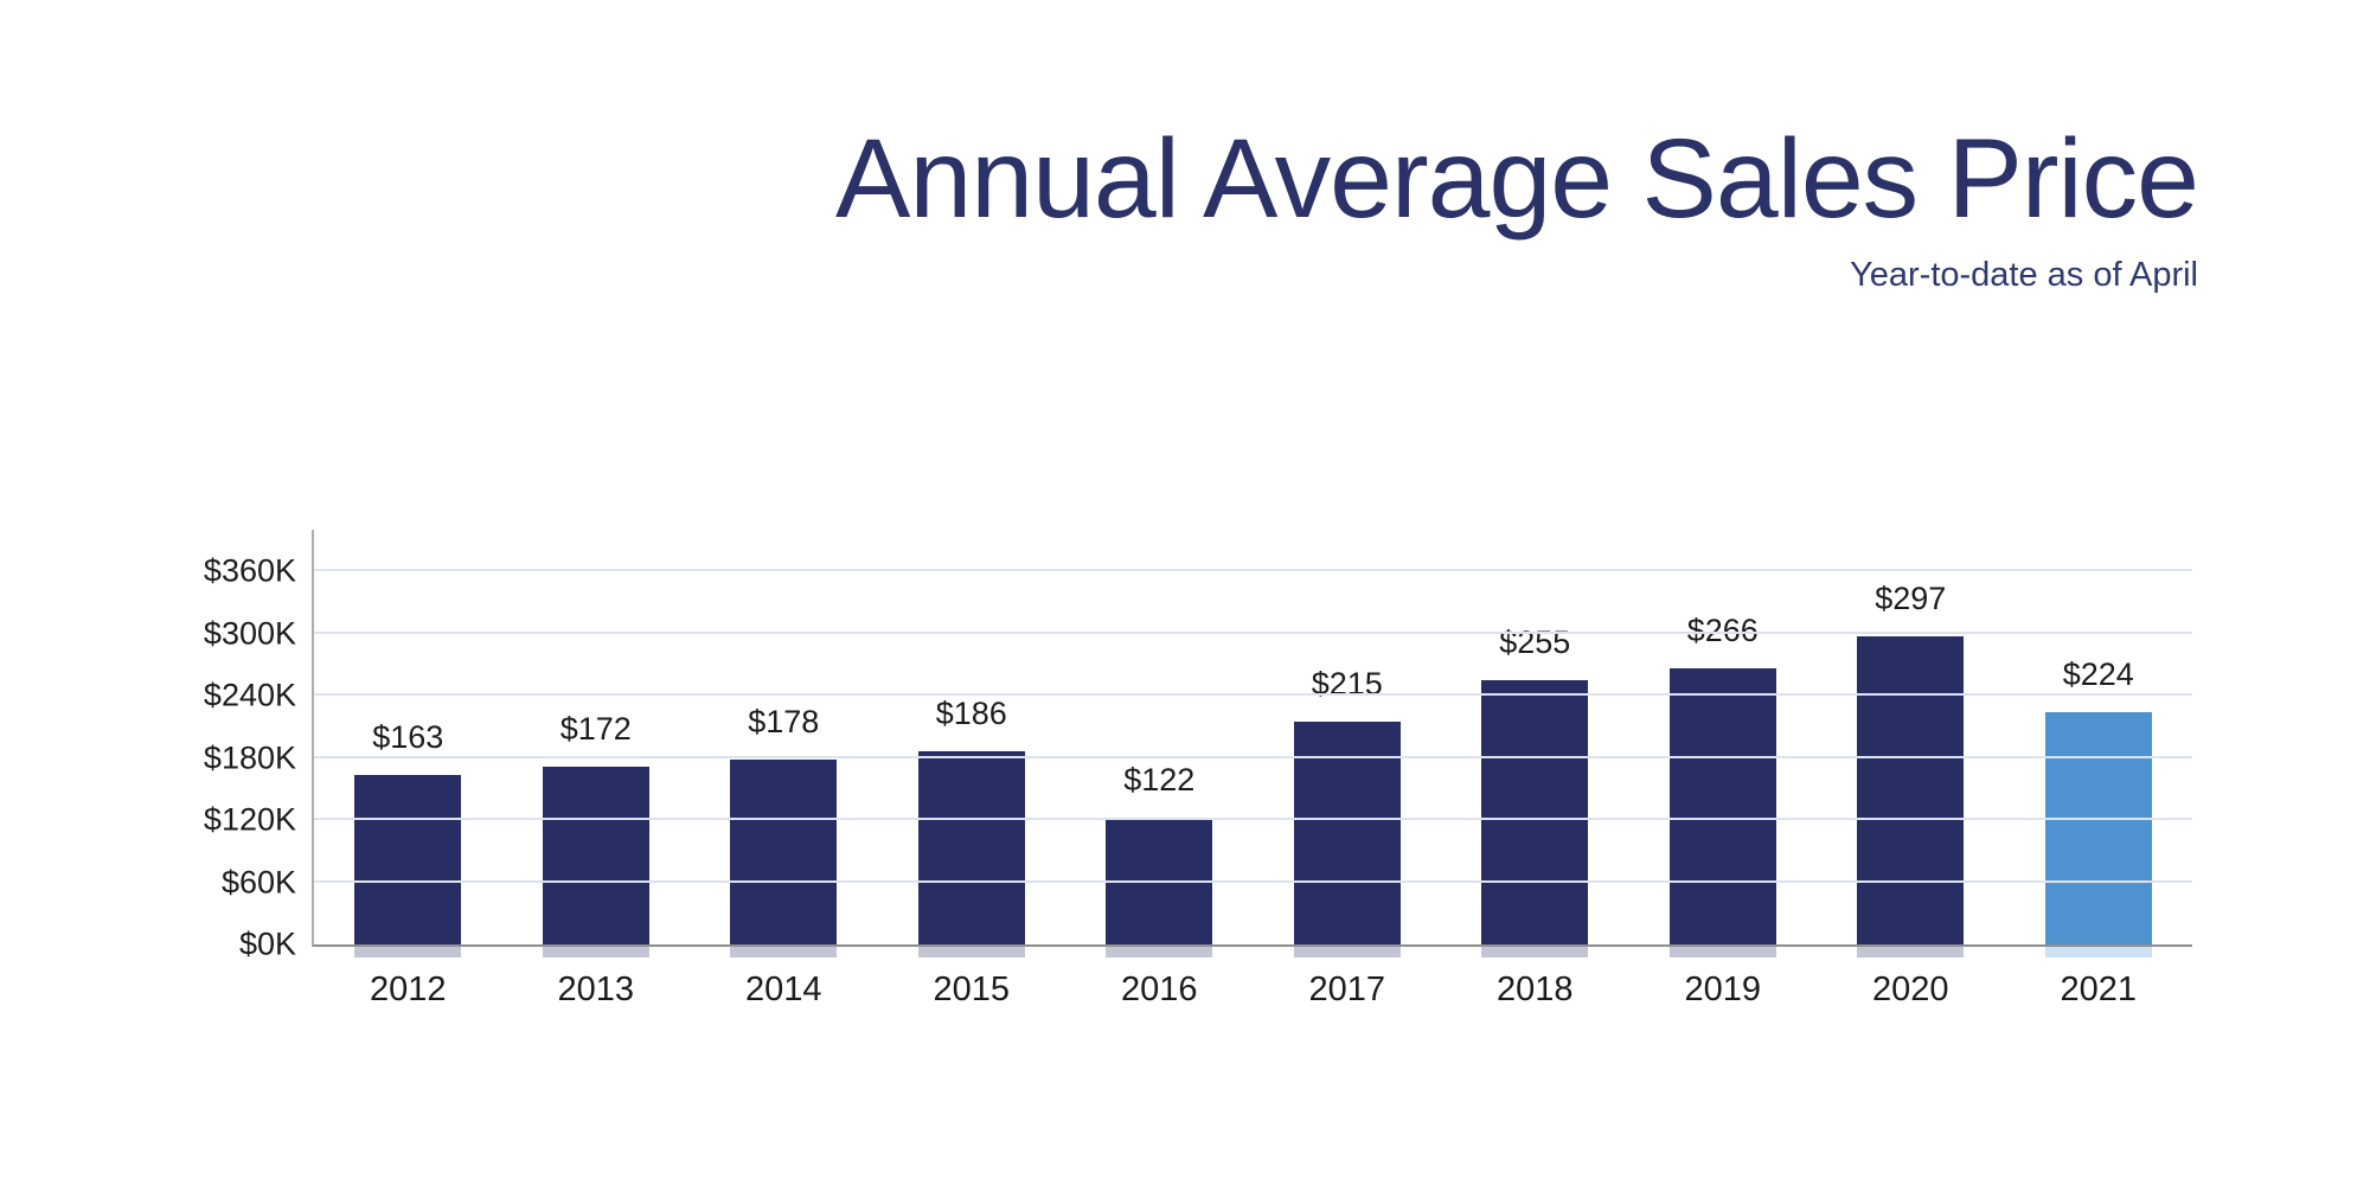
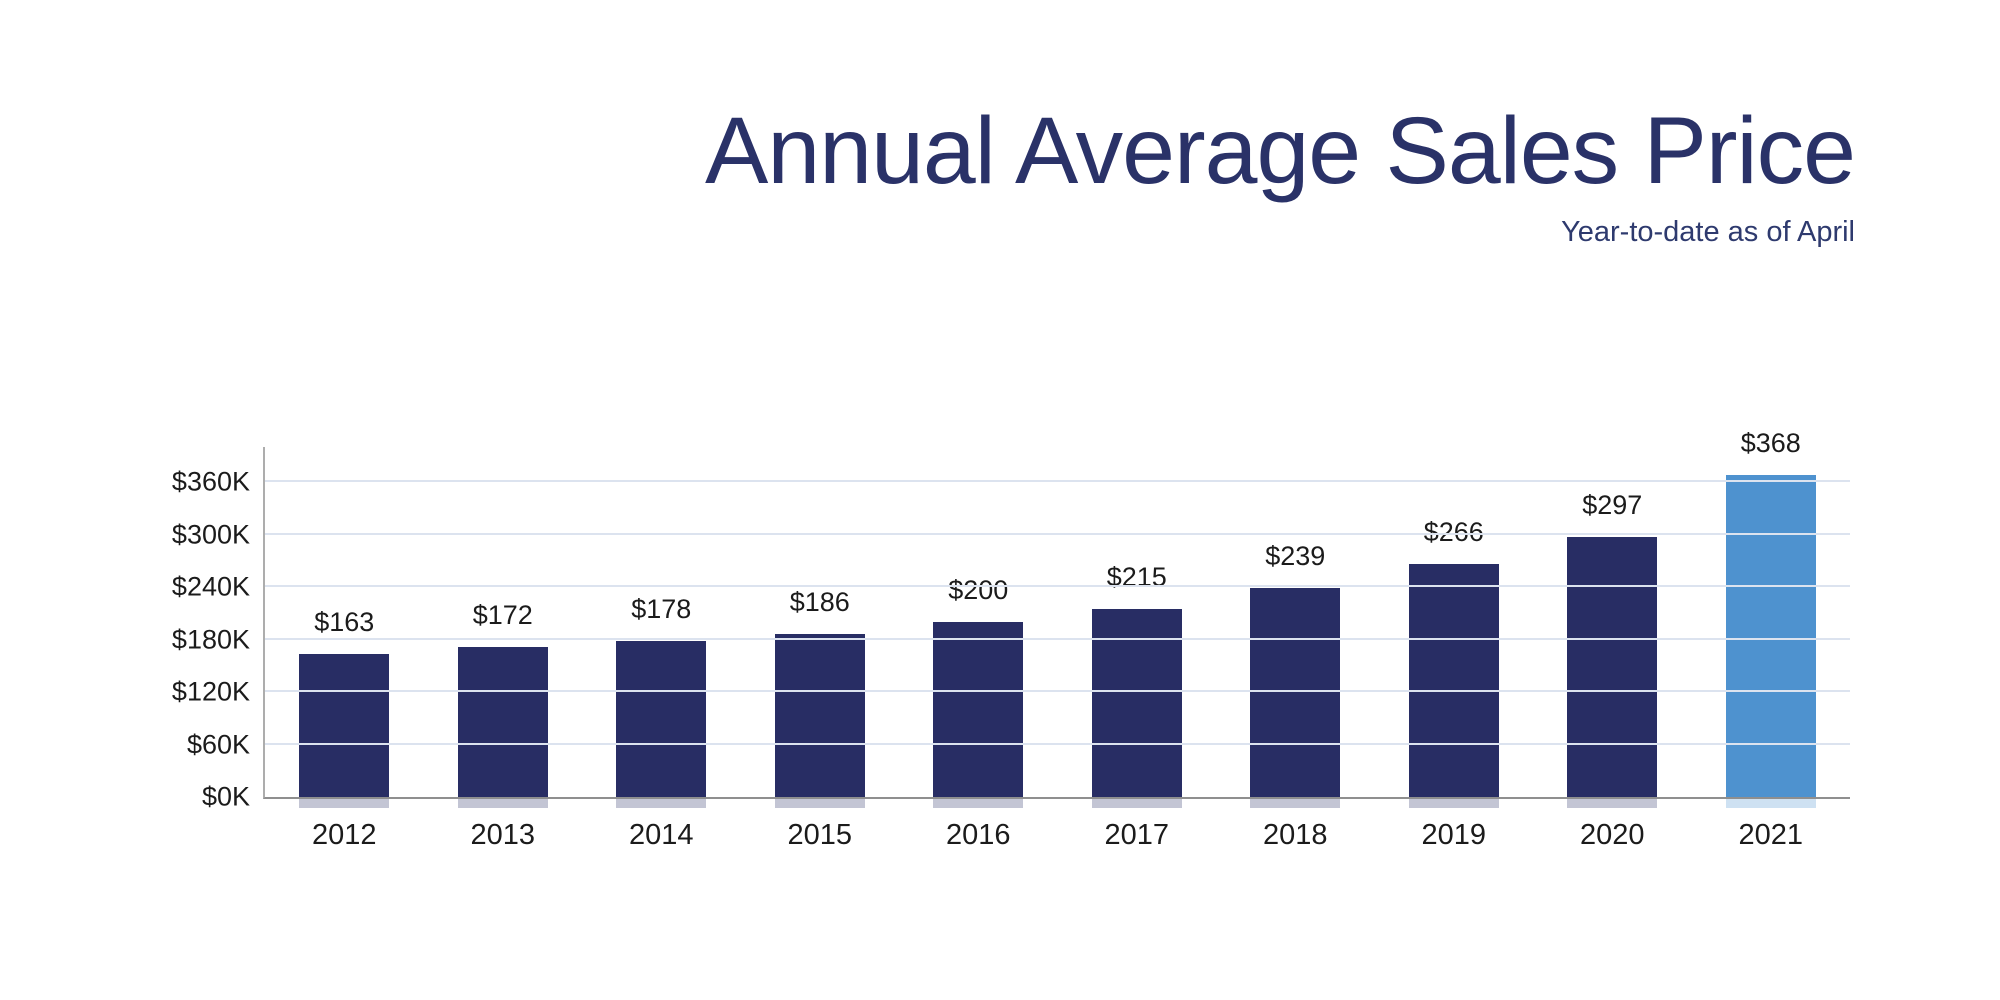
2016: $122 -> $200
2018: $255 -> $239
2021: $224 -> $368
